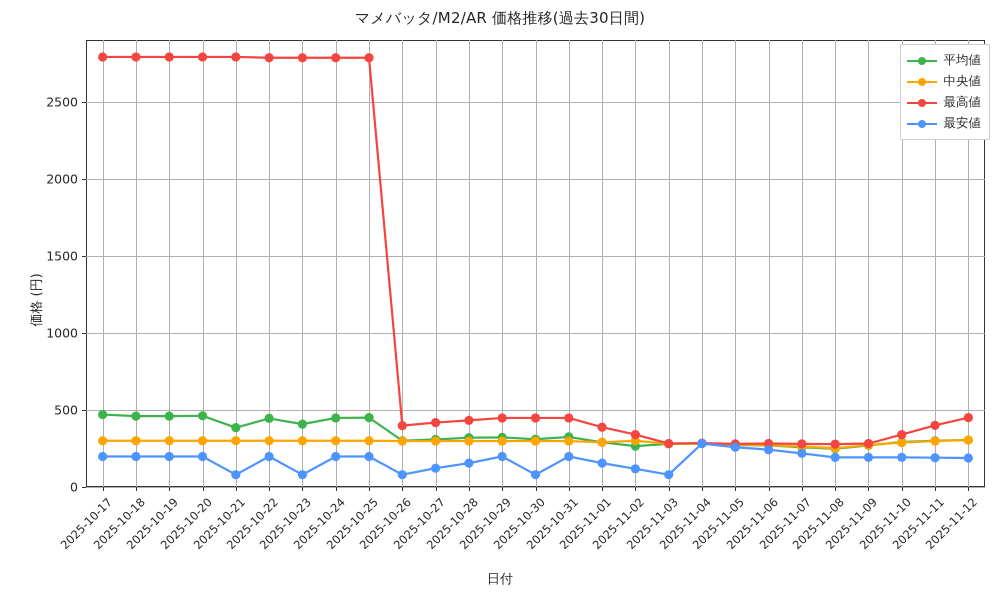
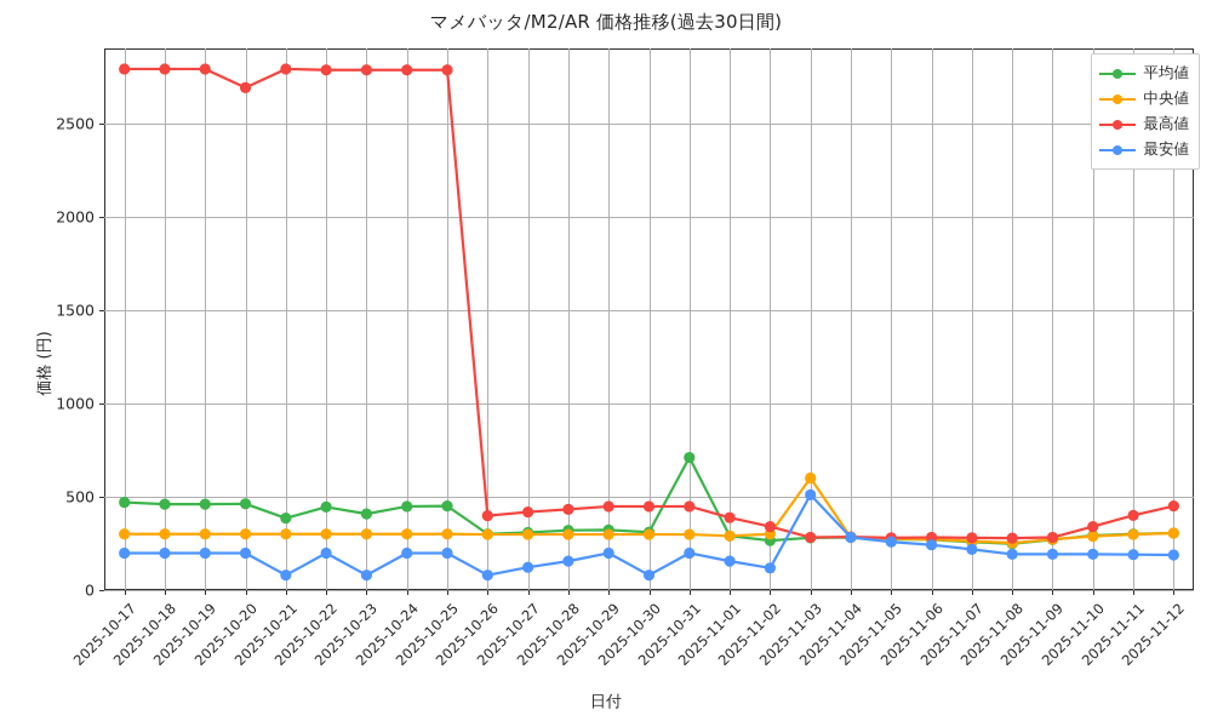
最高値/2025-10-20: 2790 -> 2690
平均値/2025-10-31: 320 -> 710
中央値/2025-11-03: 280 -> 600
最安値/2025-11-03: 80 -> 510
